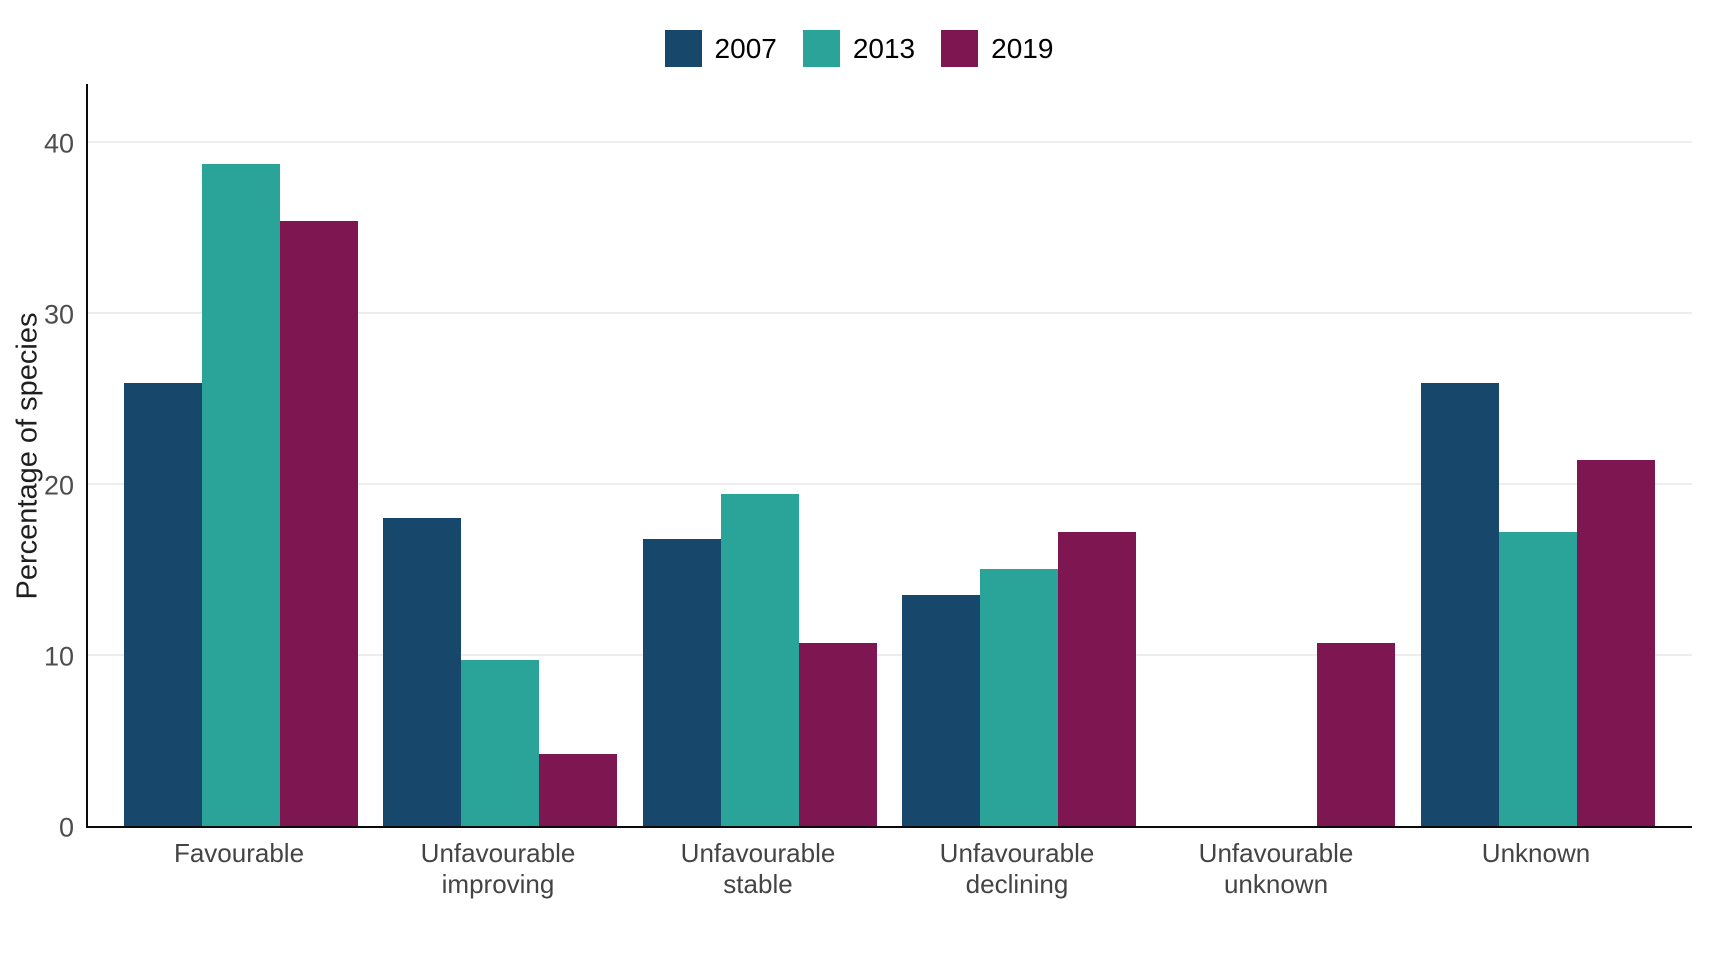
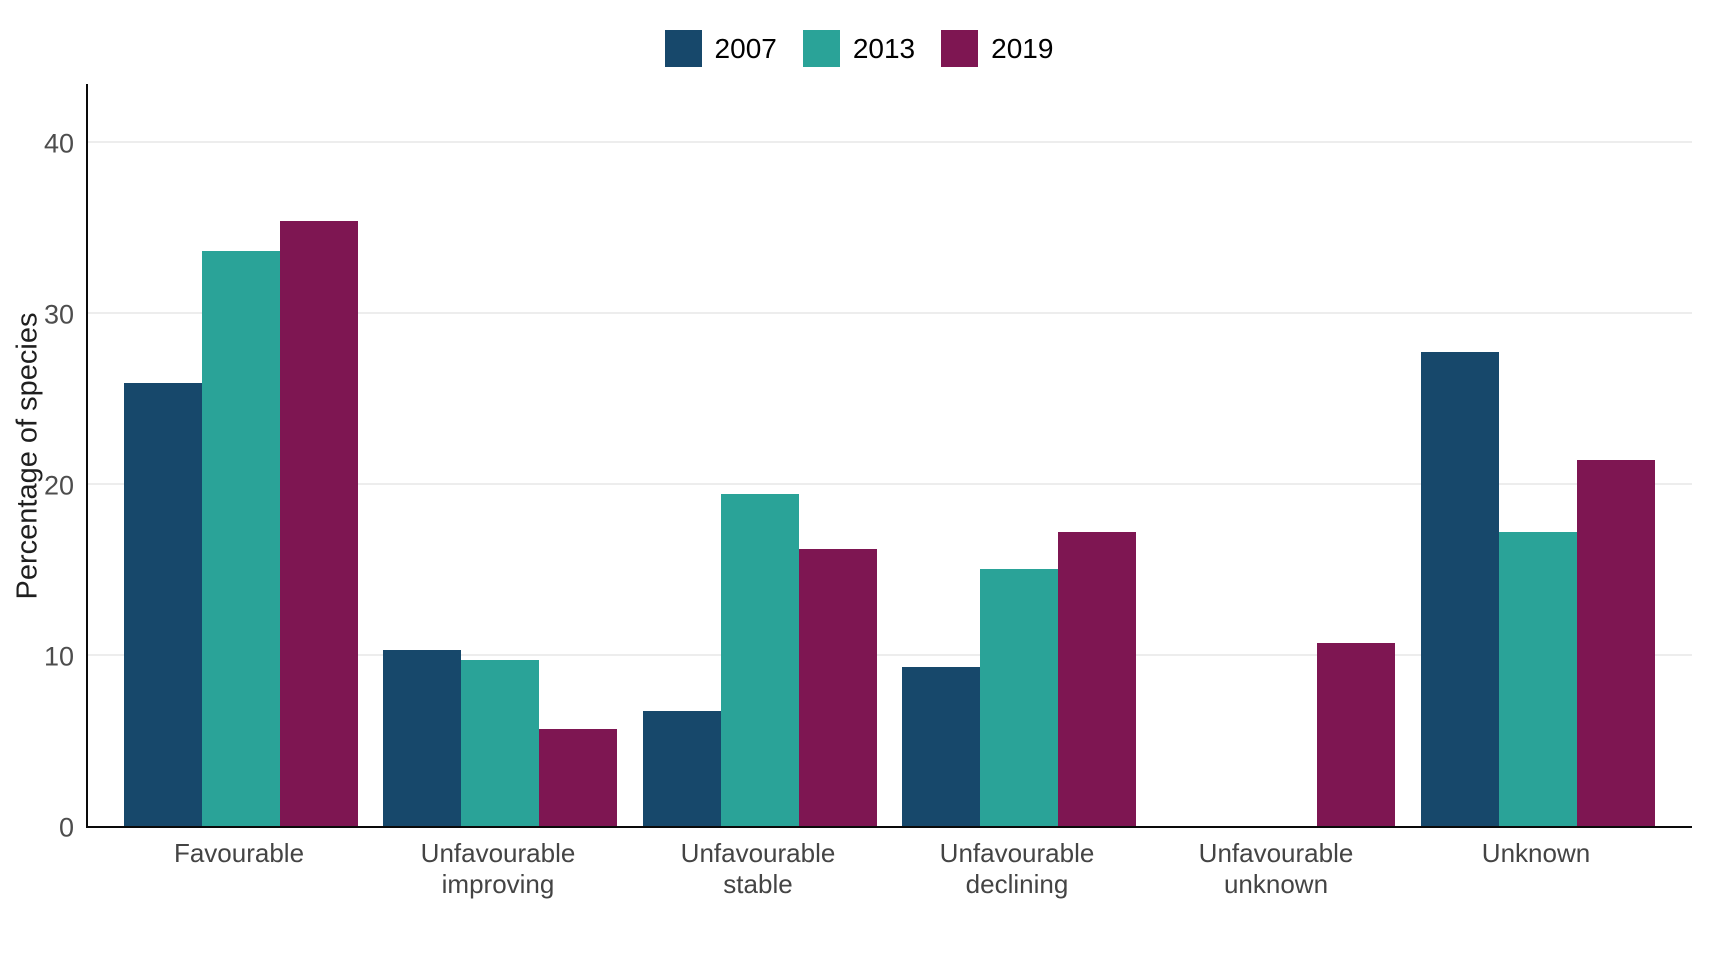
2013/Favourable: 38.7 -> 33.6
2007/Unfavourable improving: 18.0 -> 10.3
2019/Unfavourable improving: 4.2 -> 5.7
2007/Unfavourable stable: 16.8 -> 6.7
2019/Unfavourable stable: 10.7 -> 16.2
2007/Unfavourable declining: 13.5 -> 9.3
2007/Unknown: 25.9 -> 27.7
